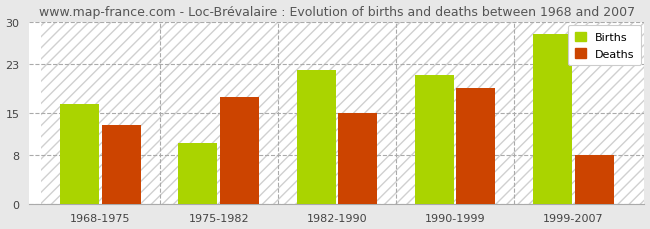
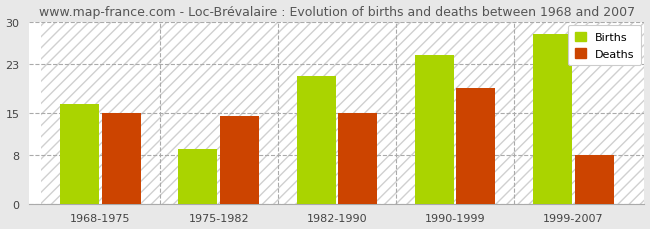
Deaths/1968-1975: 13.0 -> 15.0
Births/1975-1982: 10.0 -> 9.0
Deaths/1975-1982: 17.6 -> 14.5
Births/1982-1990: 22.0 -> 21.0
Births/1990-1999: 21.2 -> 24.5
